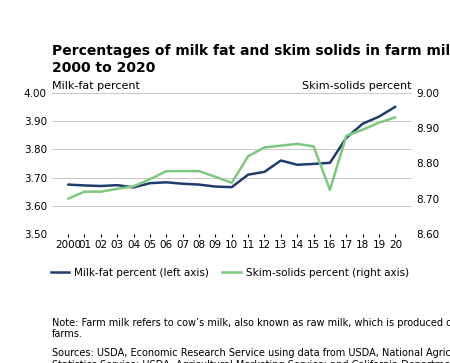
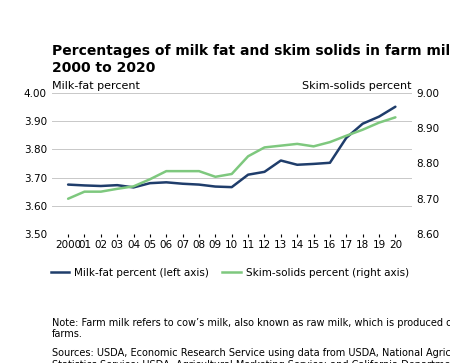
Skim-solids percent (right axis)/10: 8.745 -> 8.770
Skim-solids percent (right axis)/16: 8.725 -> 8.860
